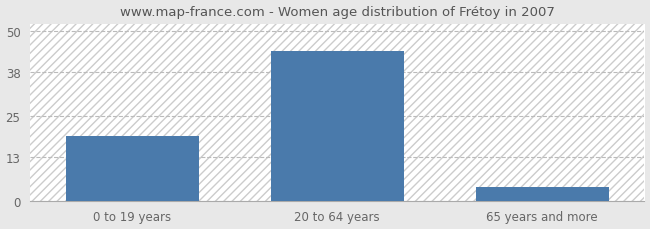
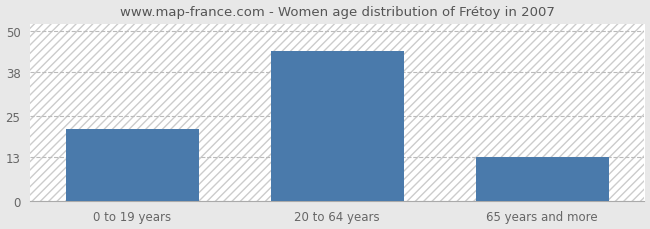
0 to 19 years: 19 -> 21
65 years and more: 4 -> 13
